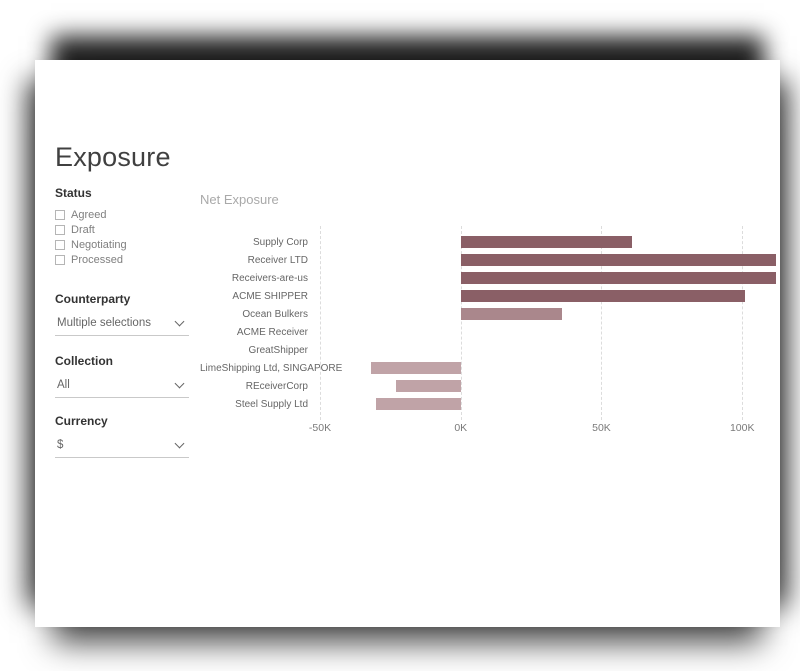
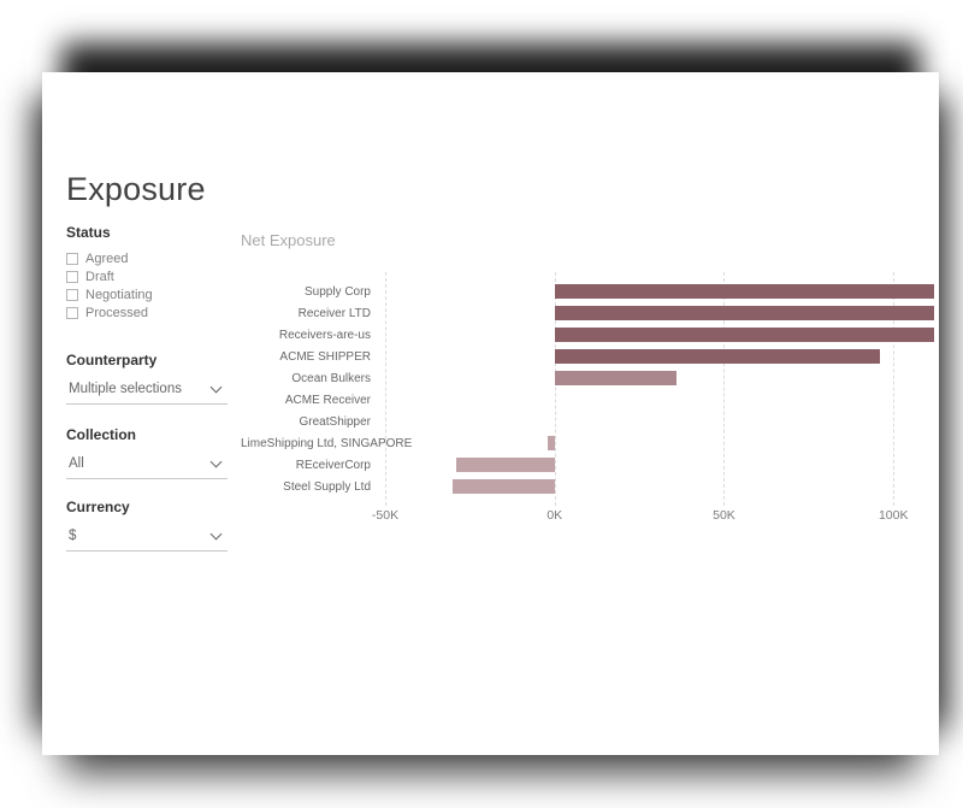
Supply Corp: 61K -> 112K
ACME SHIPPER: 101K -> 96K
LimeShipping Ltd, SINGAPORE: -32K -> -2K
REceiverCorp: -23K -> -29K
